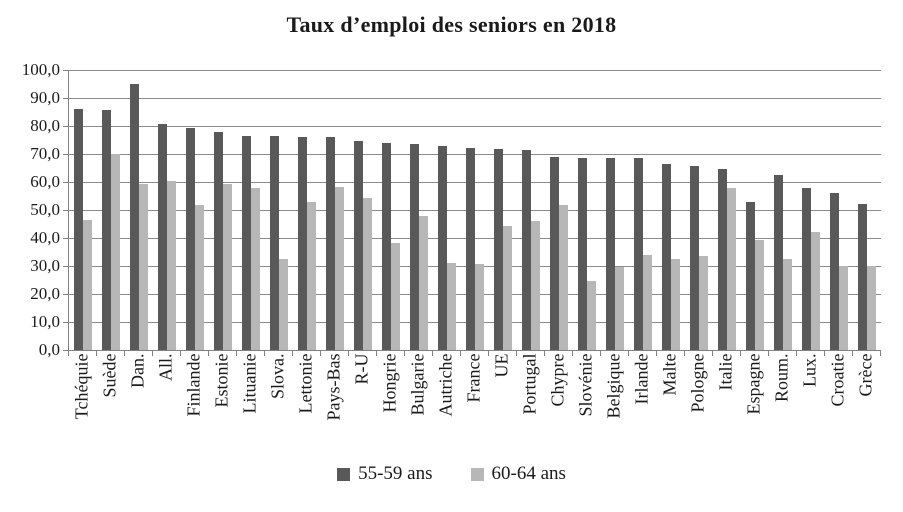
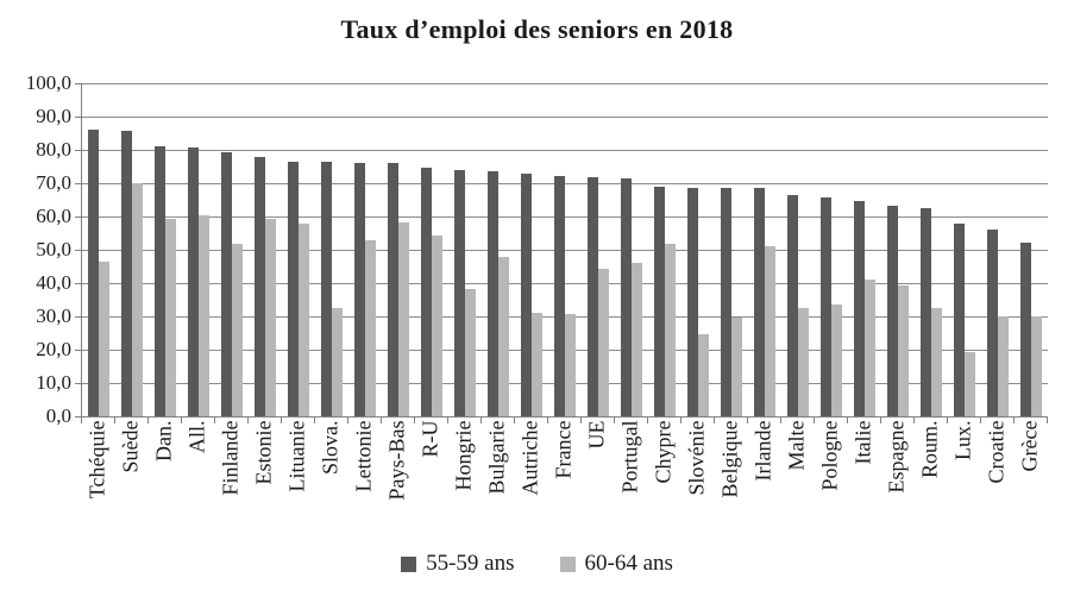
55-59 ans/Dan.: 95 -> 81
60-64 ans/Irlande: 34 -> 51
60-64 ans/Italie: 58 -> 41
55-59 ans/Espagne: 53 -> 63
60-64 ans/Lux.: 42 -> 19
